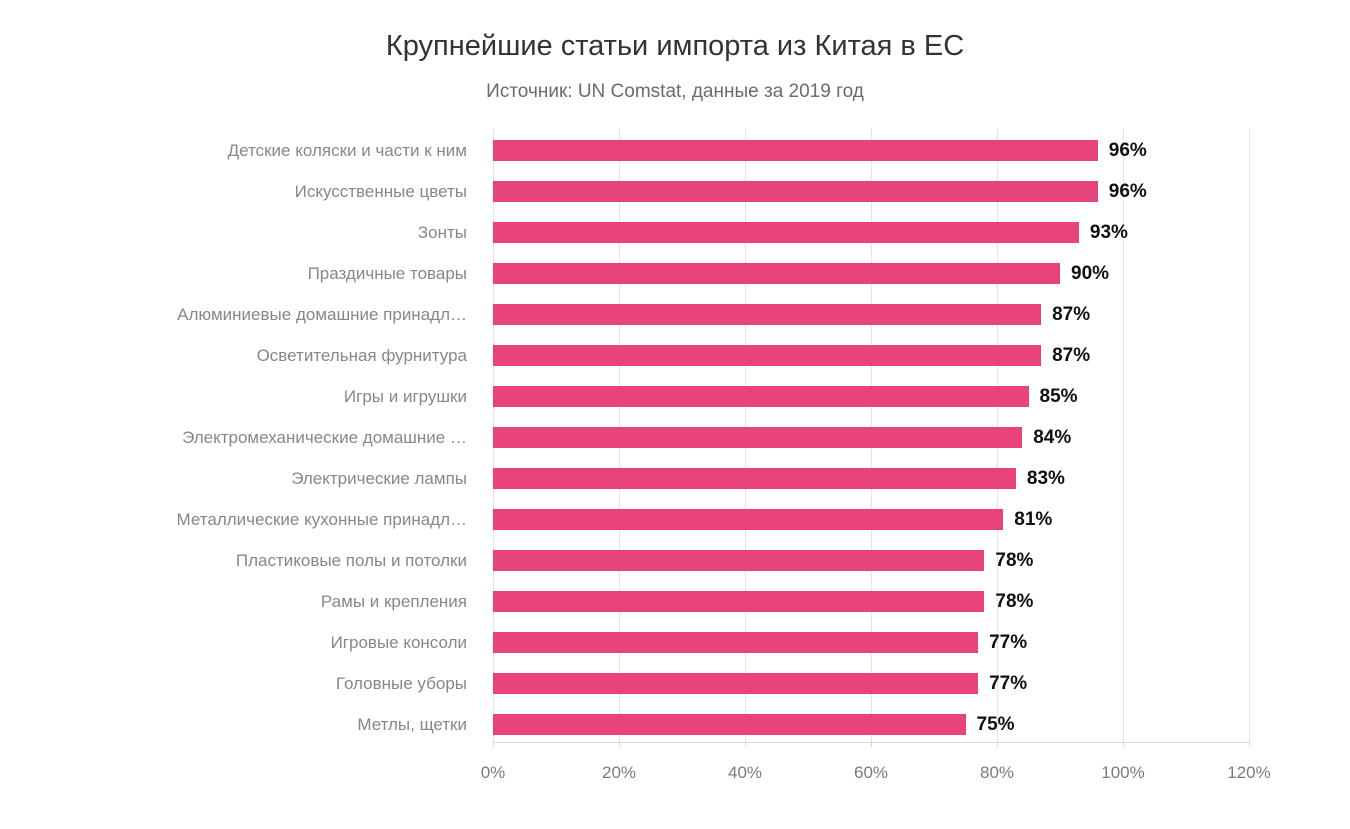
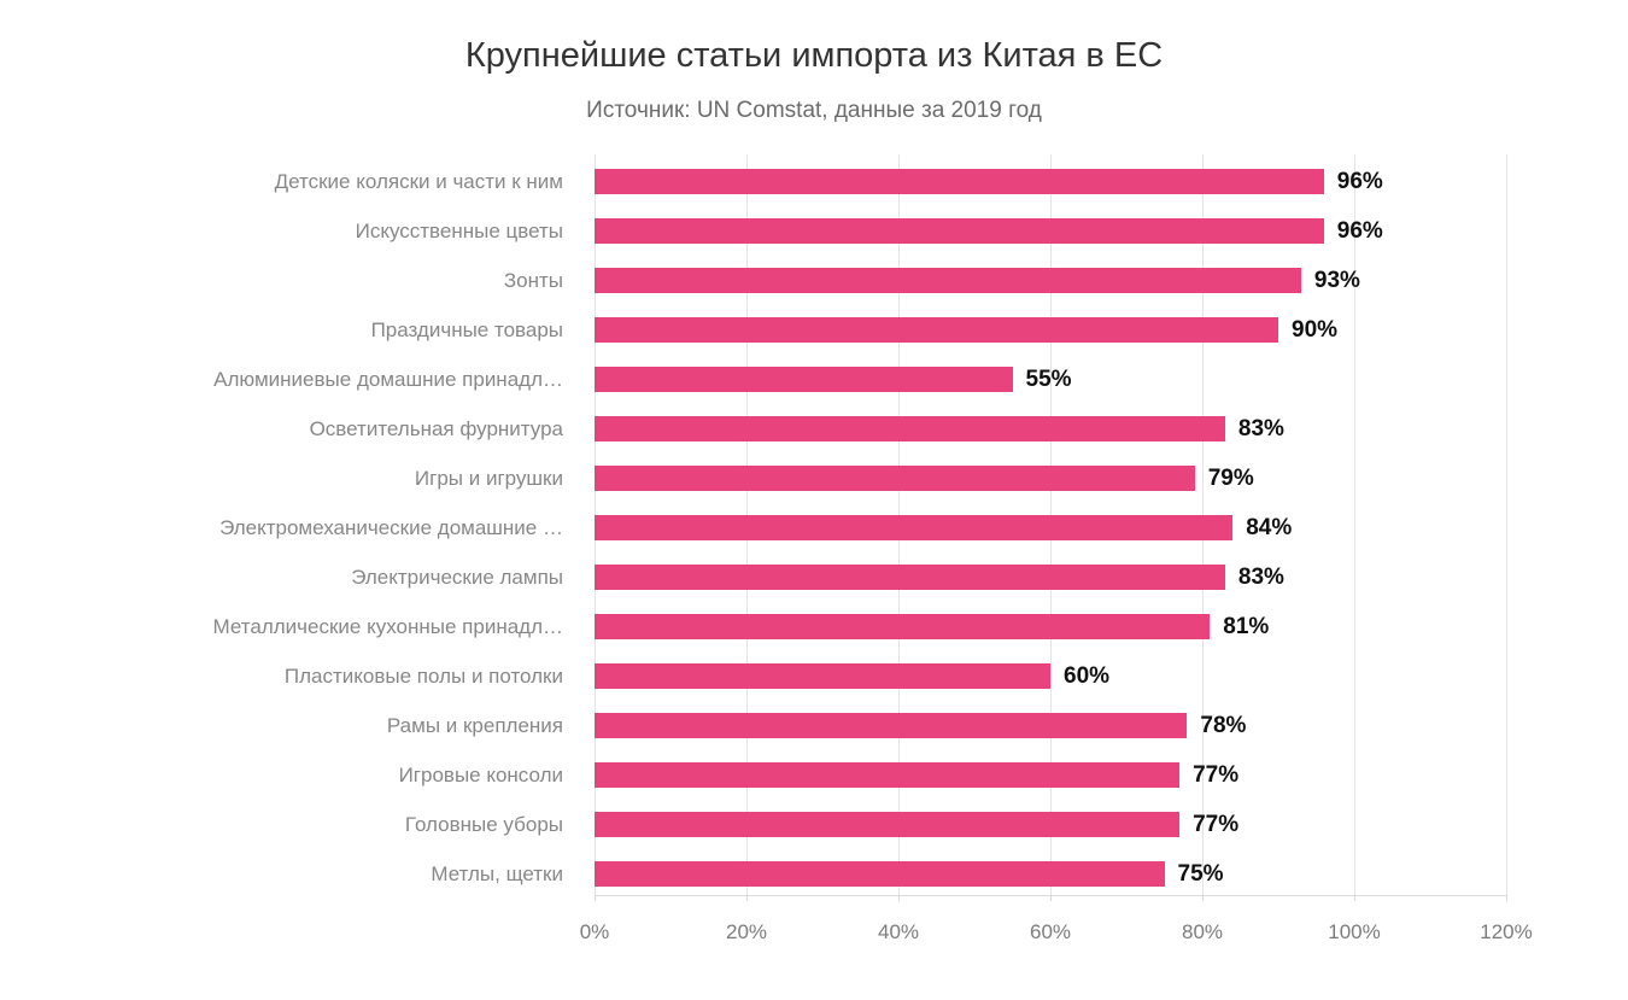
Алюминиевые домашние принадл…: 87% -> 55%
Осветительная фурнитура: 87% -> 83%
Игры и игрушки: 85% -> 79%
Пластиковые полы и потолки: 78% -> 60%
